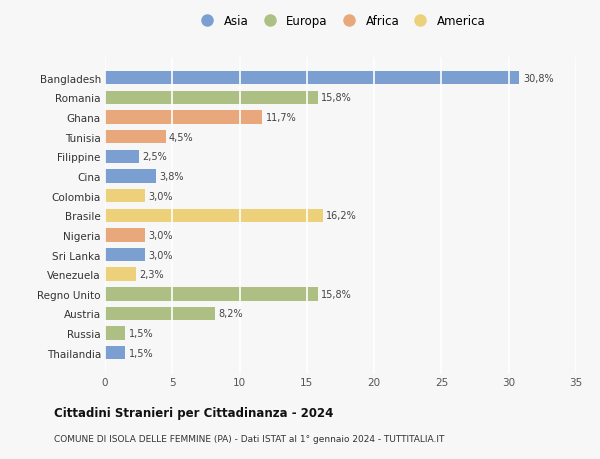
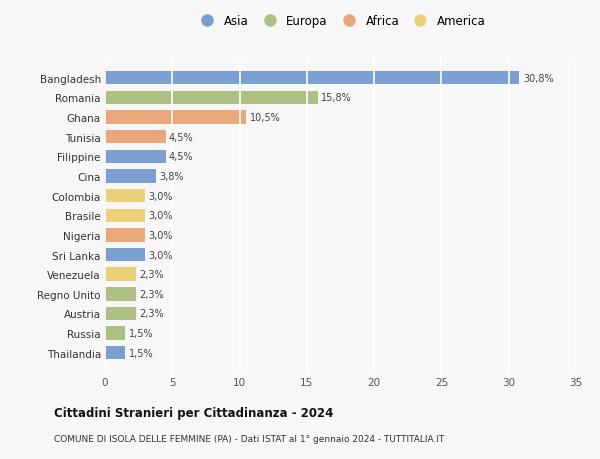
Ghana: 11,7% -> 10,5%
Filippine: 2,5% -> 4,5%
Brasile: 16,2% -> 3,0%
Regno Unito: 15,8% -> 2,3%
Austria: 8,2% -> 2,3%
